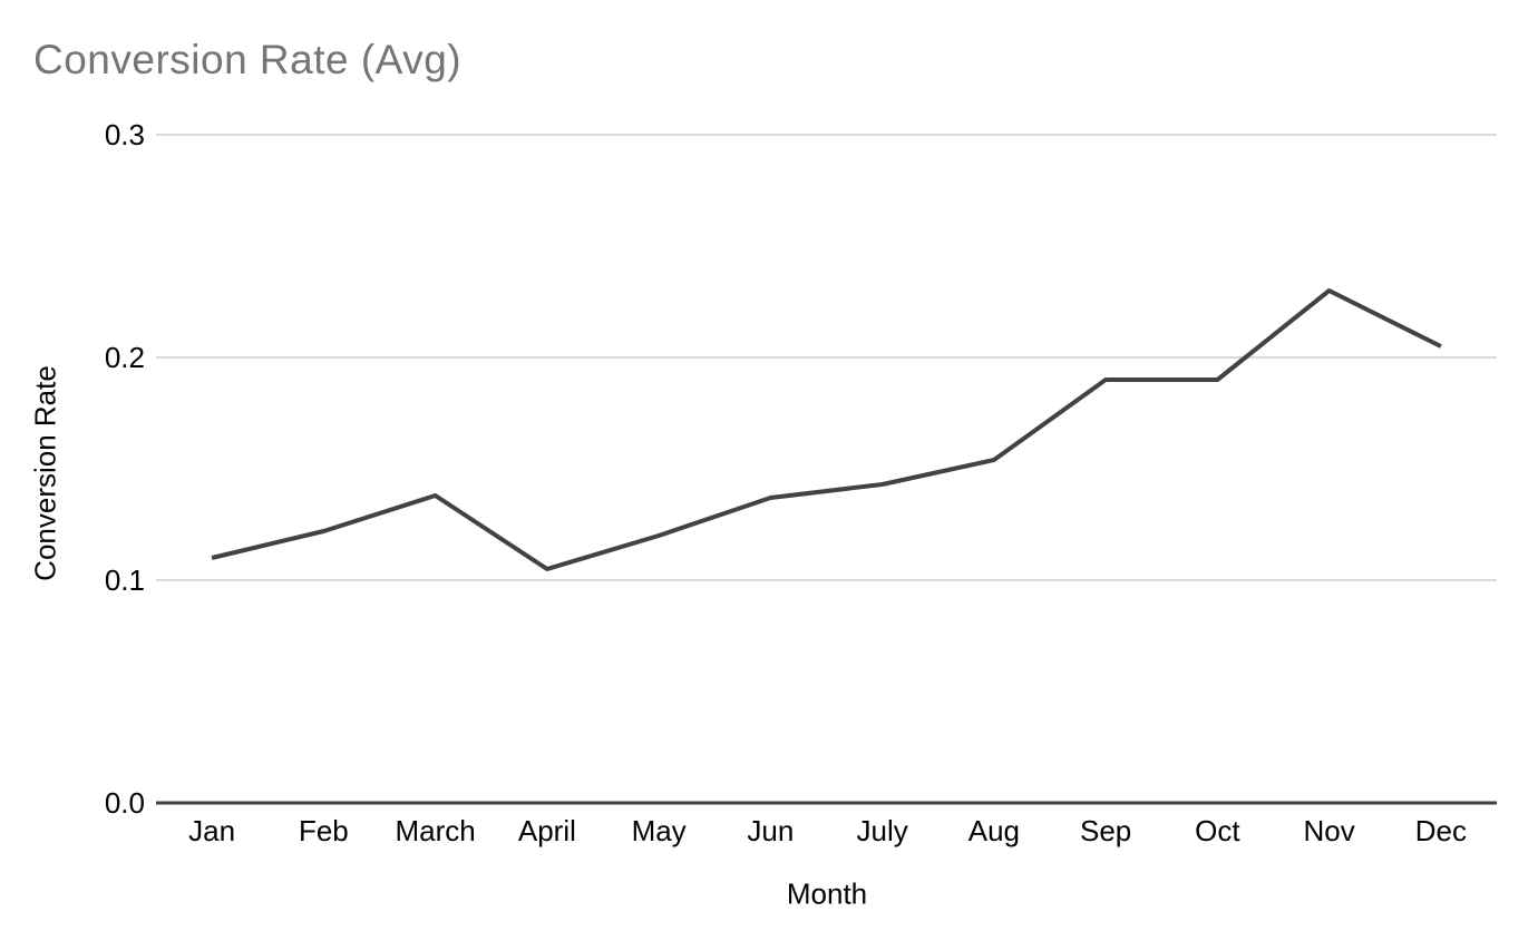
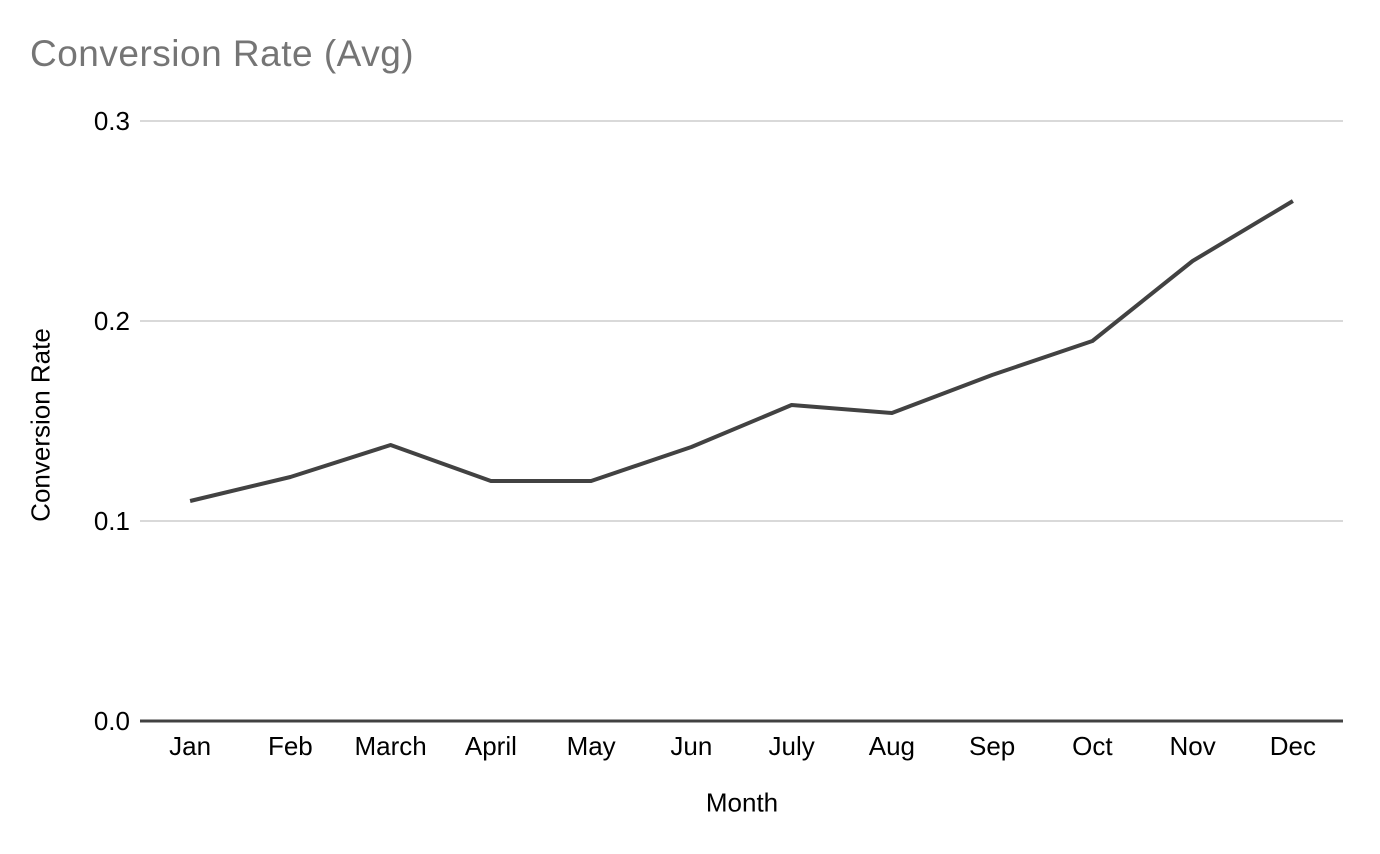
April: 0.105 -> 0.120
July: 0.143 -> 0.158
Sep: 0.190 -> 0.173
Dec: 0.205 -> 0.260
